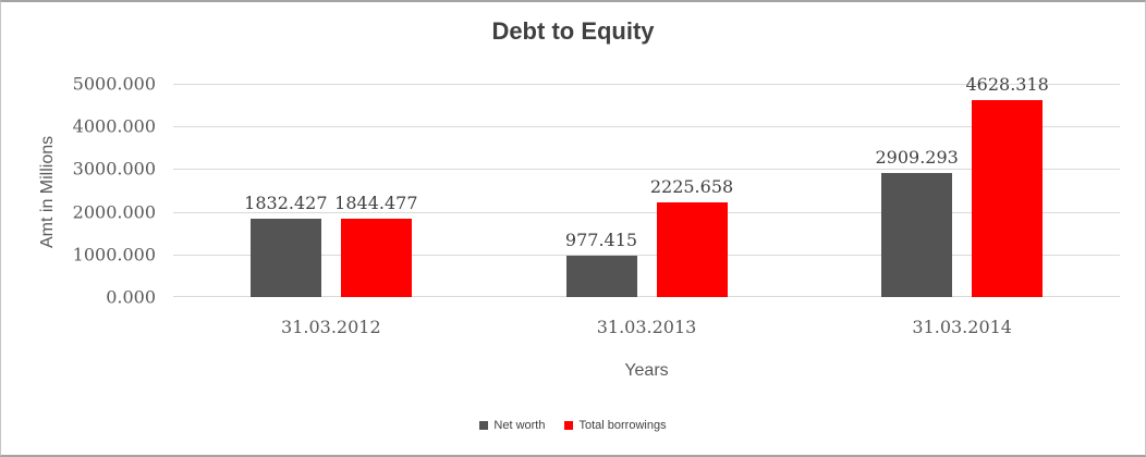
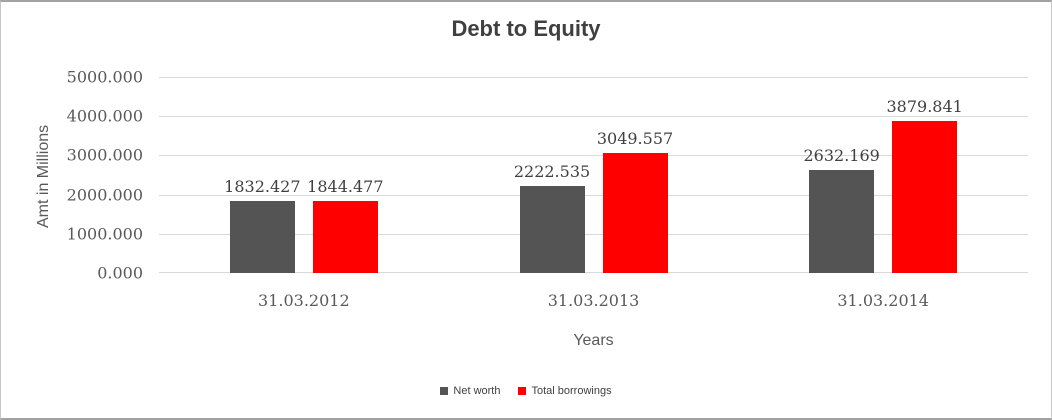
Net worth/31.03.2013: 977.415 -> 2222.535
Total borrowings/31.03.2013: 2225.658 -> 3049.557
Net worth/31.03.2014: 2909.293 -> 2632.169
Total borrowings/31.03.2014: 4628.318 -> 3879.841
